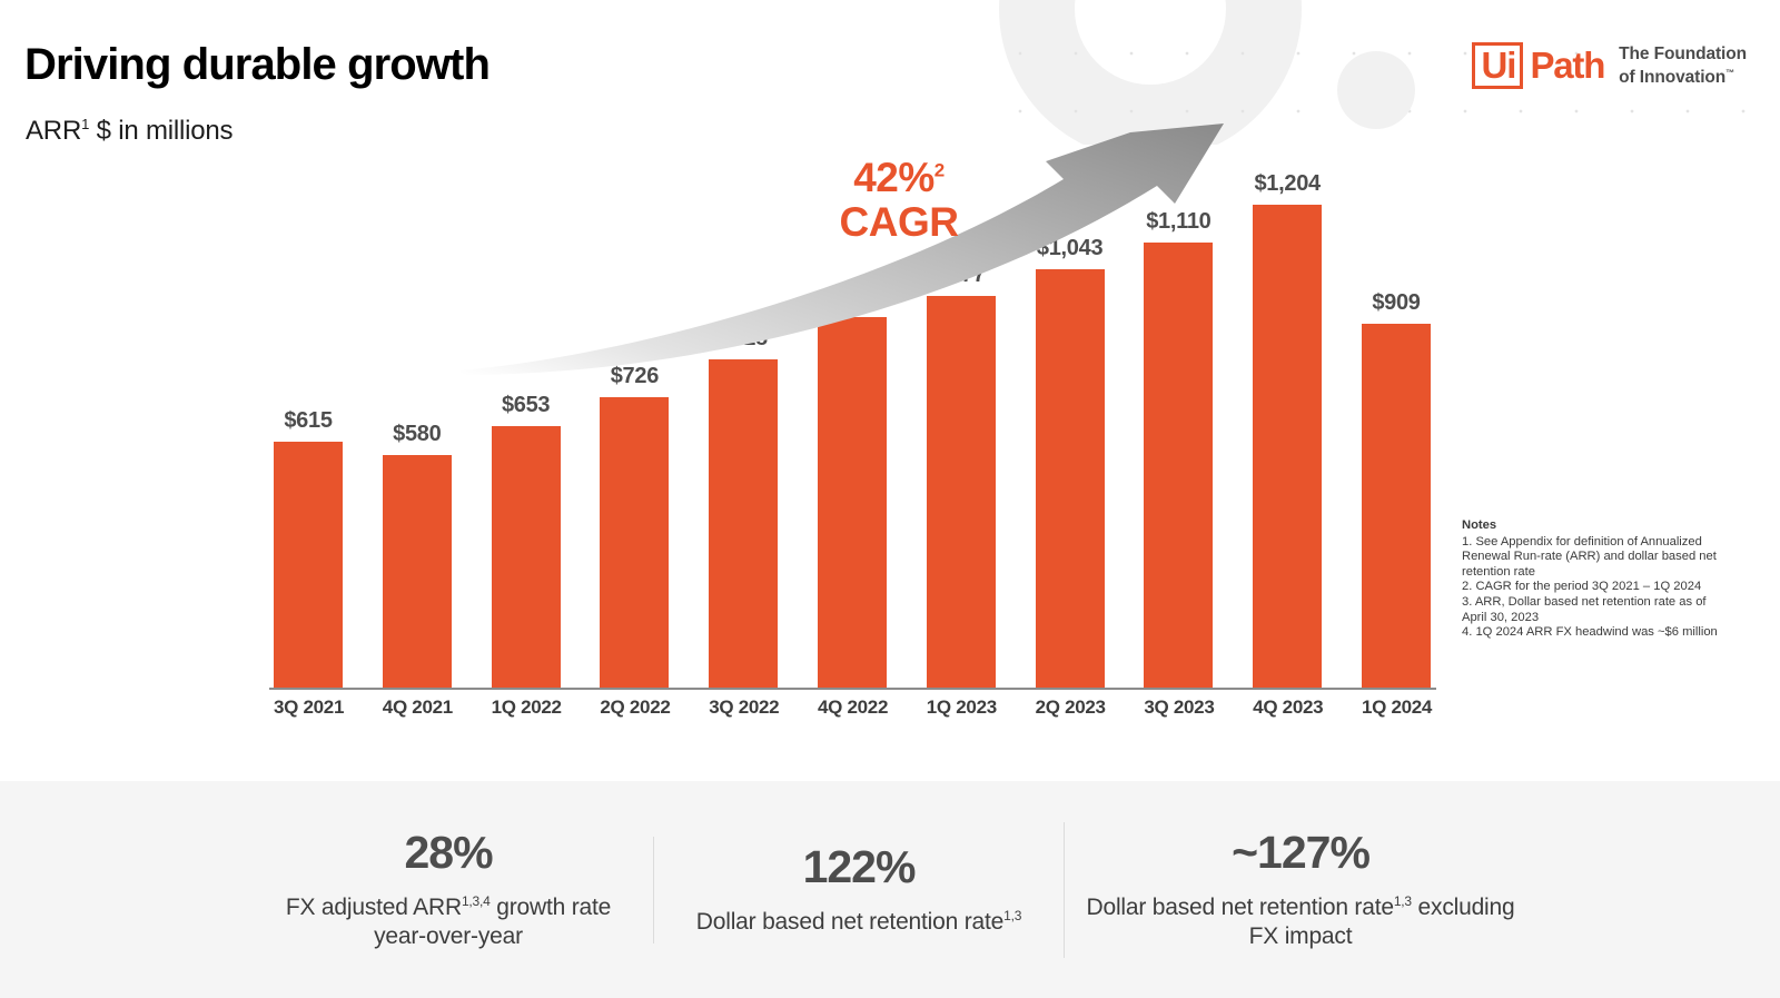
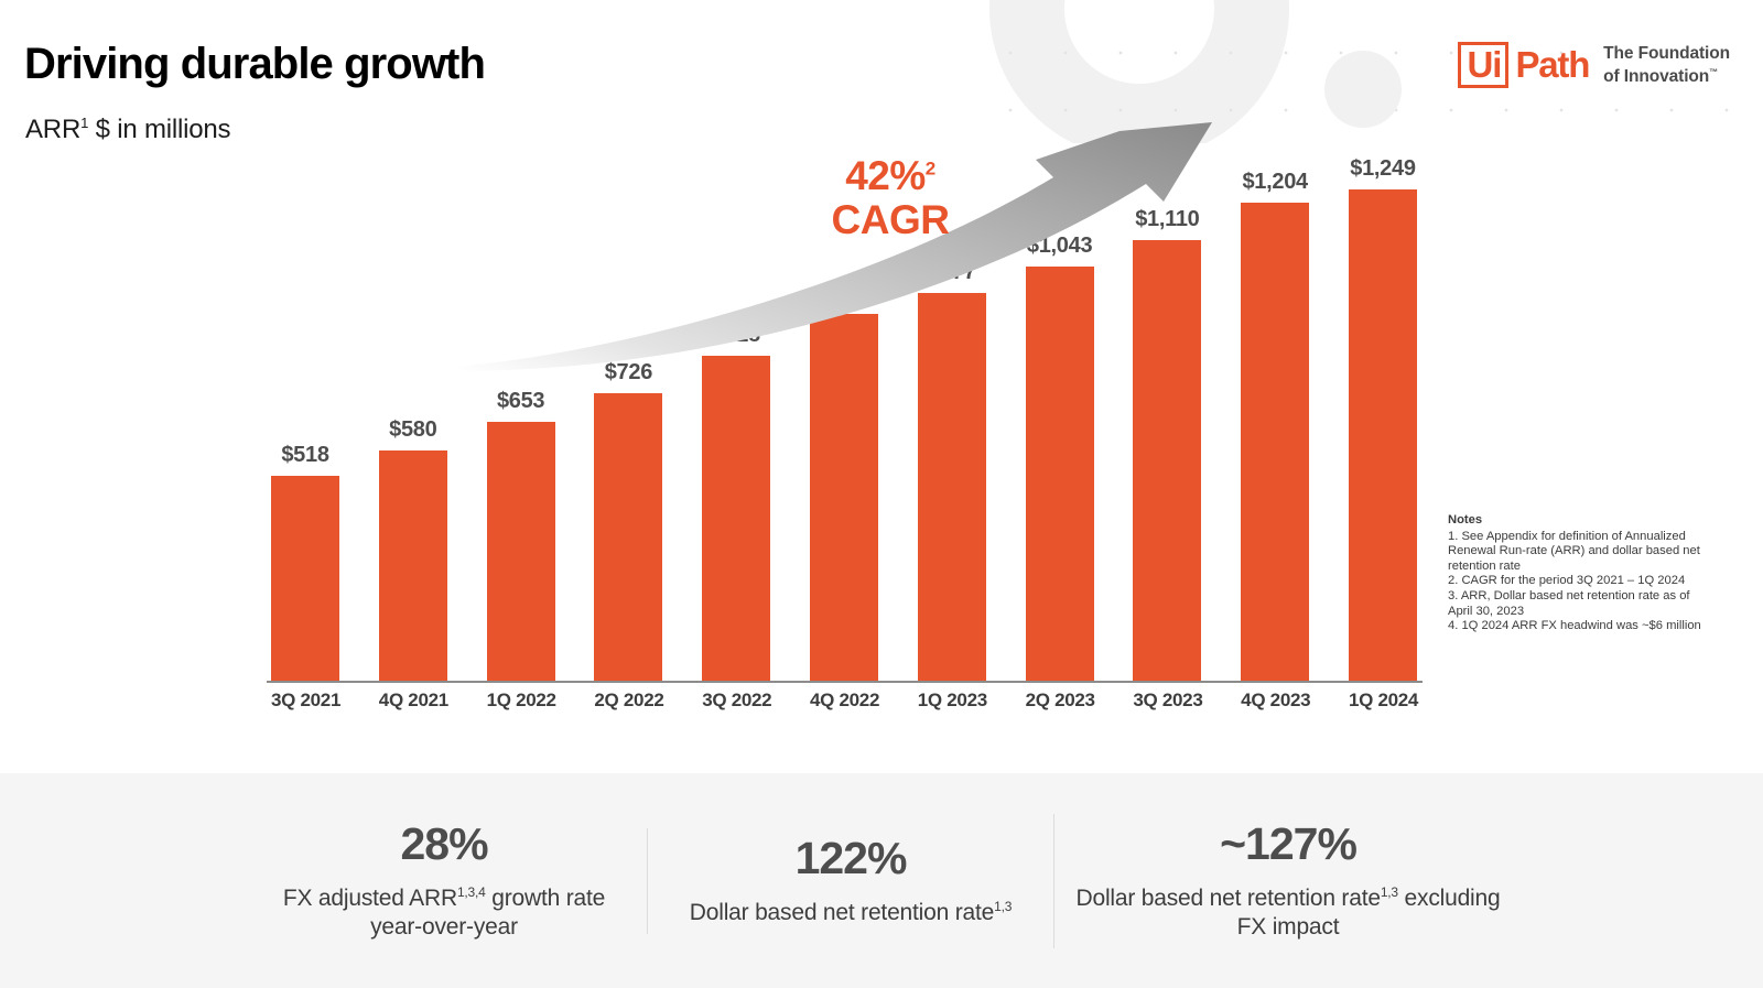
3Q 2021: $615 -> $518
1Q 2024: $909 -> $1,249
